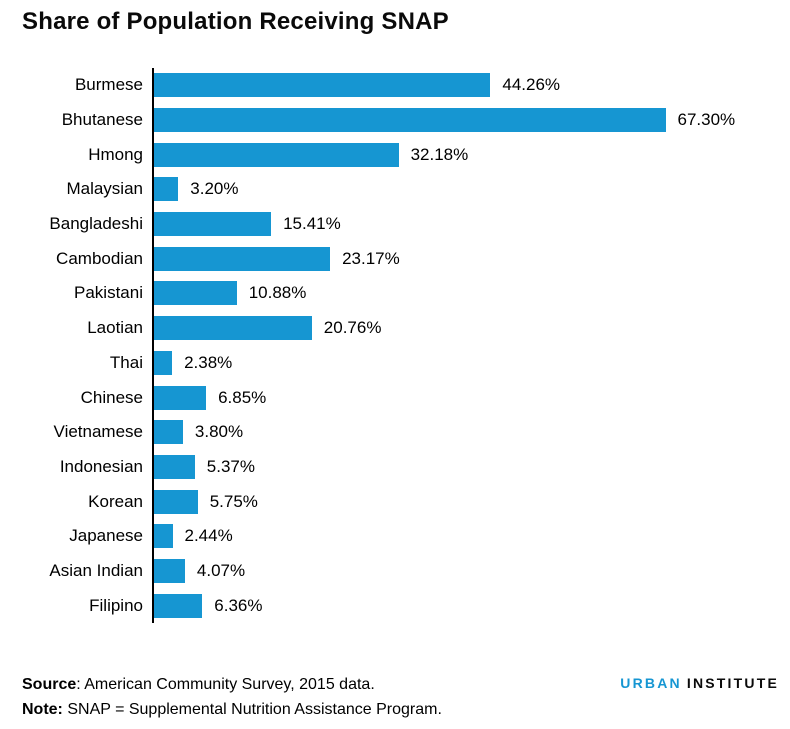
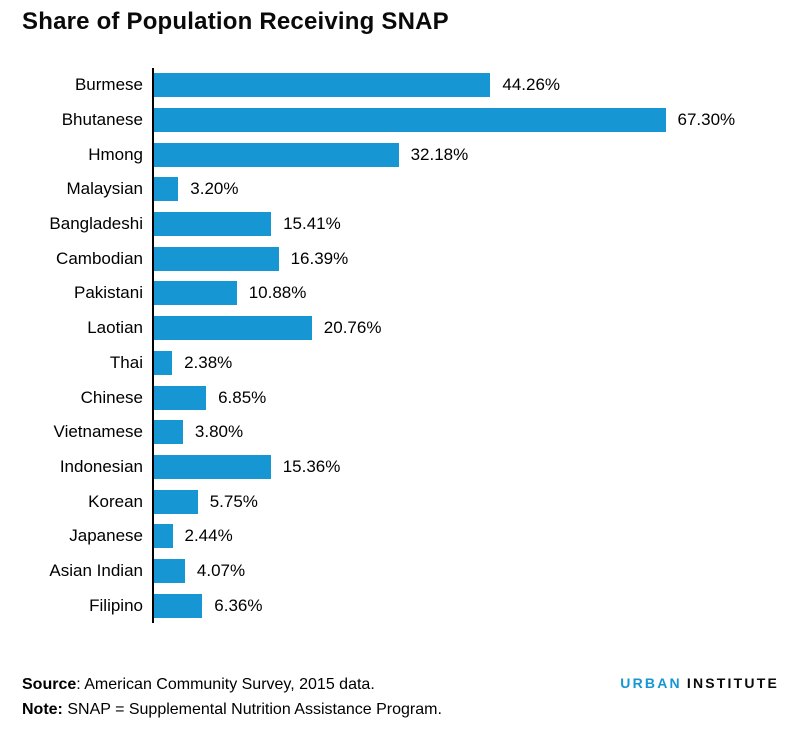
Cambodian: 23.17% -> 16.39%
Indonesian: 5.37% -> 15.36%
